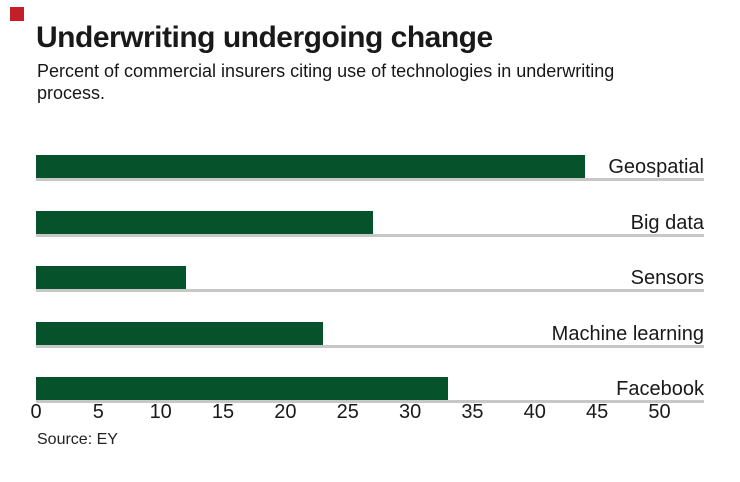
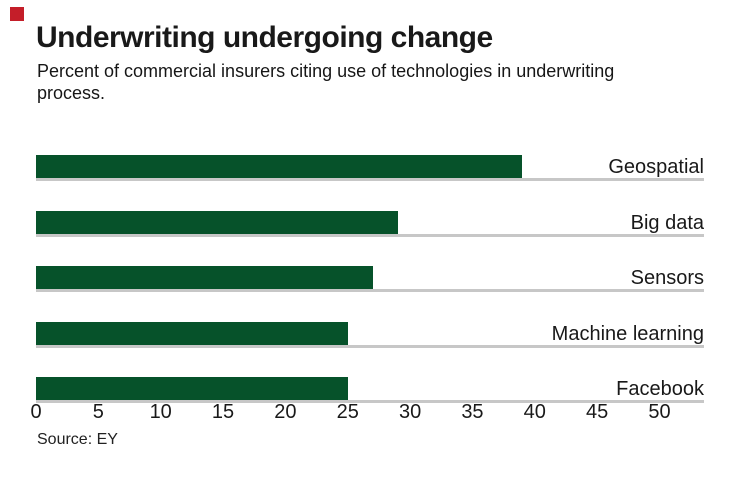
Geospatial: 44 -> 39
Big data: 27 -> 29
Sensors: 12 -> 27
Machine learning: 23 -> 25
Facebook: 33 -> 25
